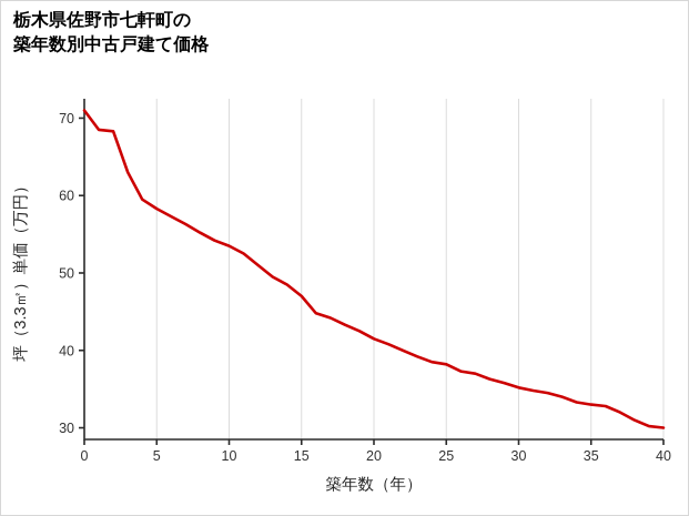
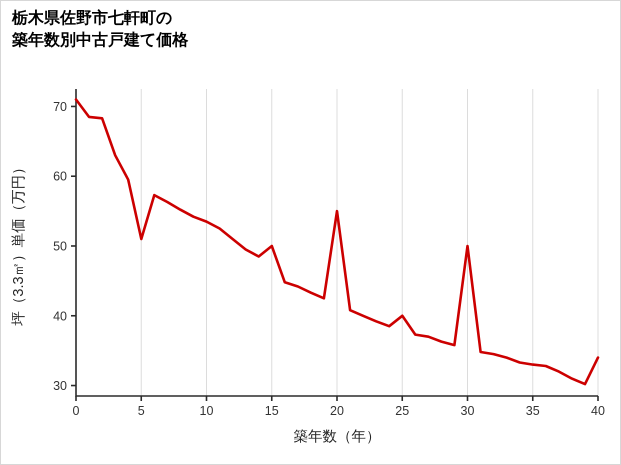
5: 58 -> 51
15: 47 -> 50
20: 42 -> 55
25: 38 -> 40
30: 35 -> 50
40: 30 -> 34
